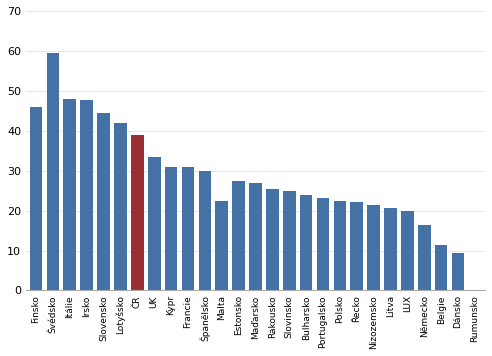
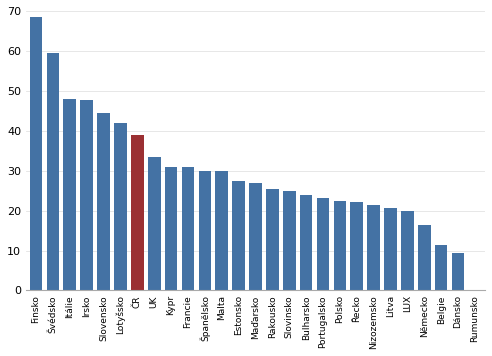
Finsko: 46.0 -> 68.5
Malta: 22.5 -> 29.8
